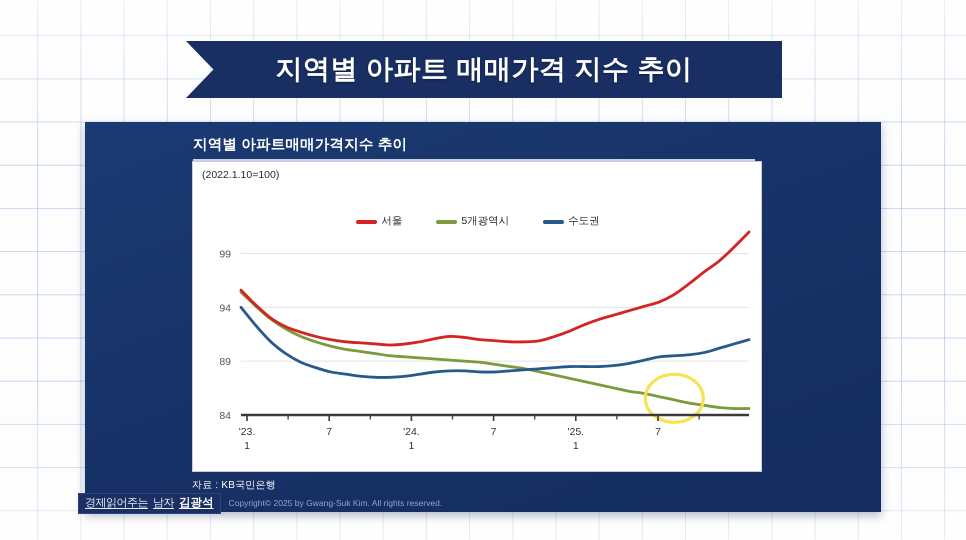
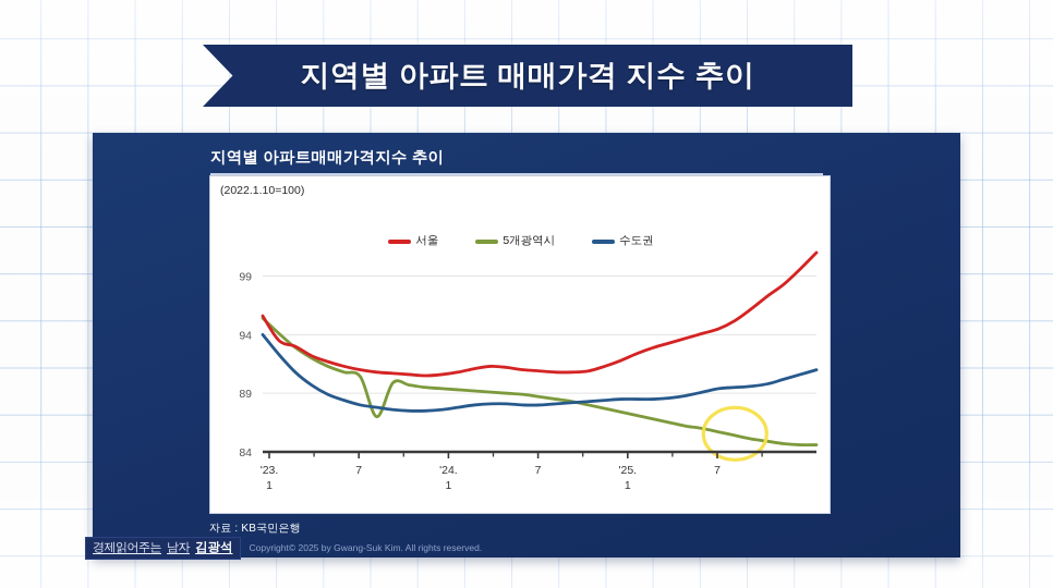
서울/1: 94.2 -> 93.5
5개광역시/7: 90.1 -> 87.0
